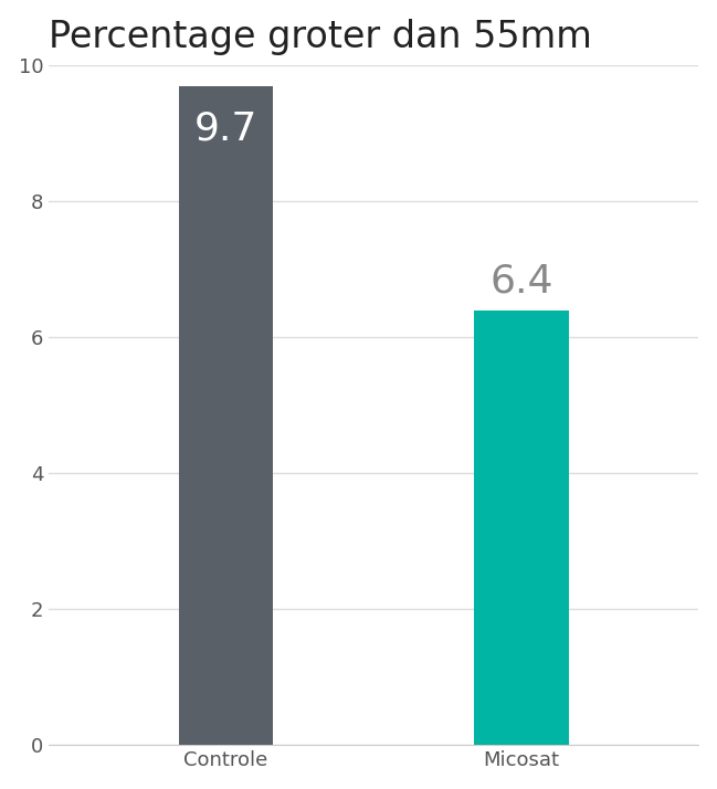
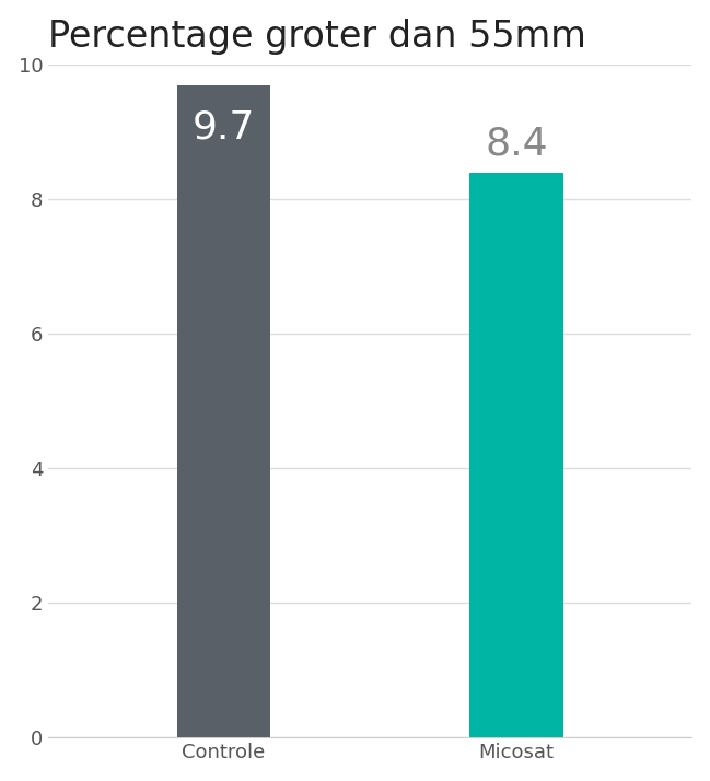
Micosat: 6.4 -> 8.4
